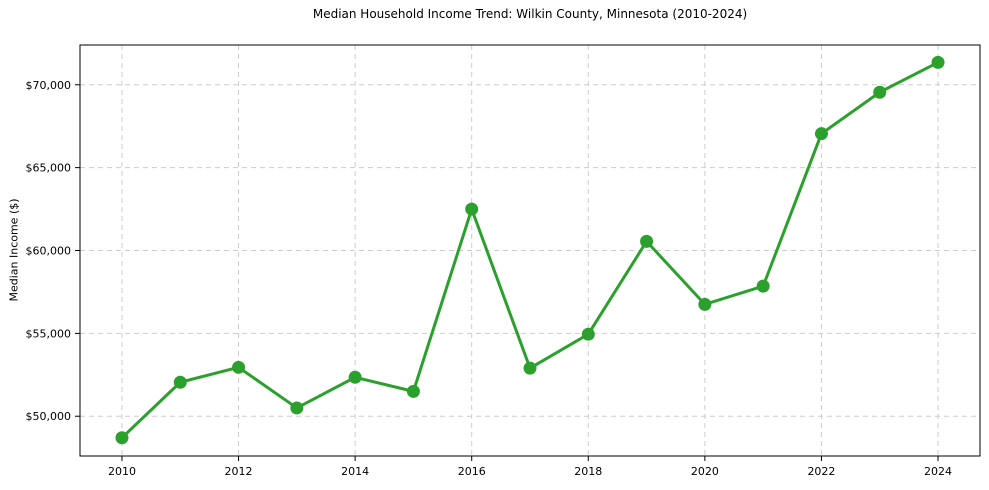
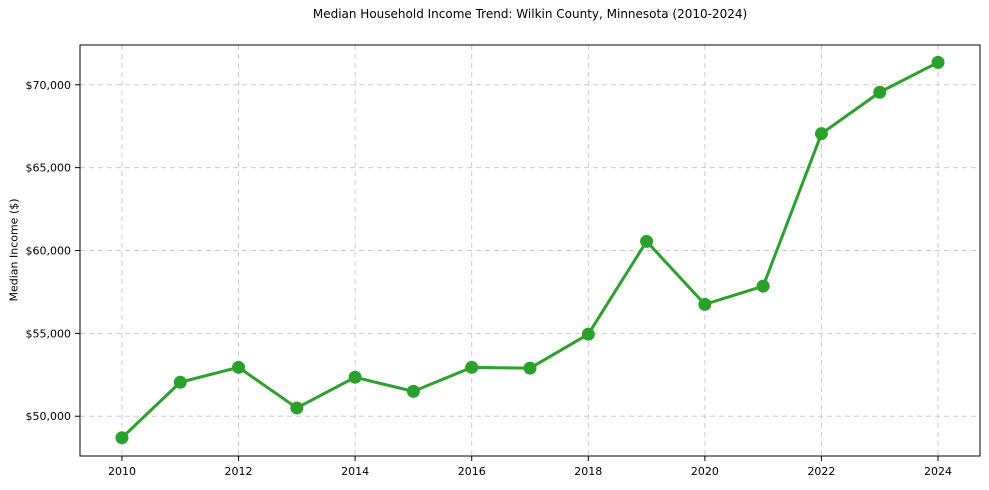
2016: $62500 -> $53000
